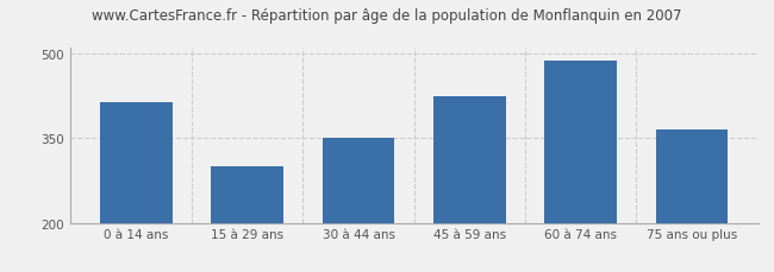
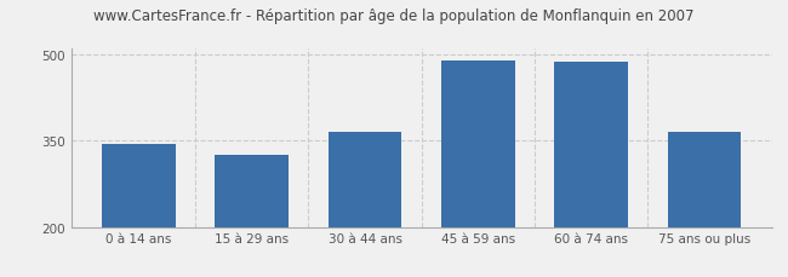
0 à 14 ans: 415 -> 345
15 à 29 ans: 300 -> 325
30 à 44 ans: 350 -> 365
45 à 59 ans: 425 -> 490
